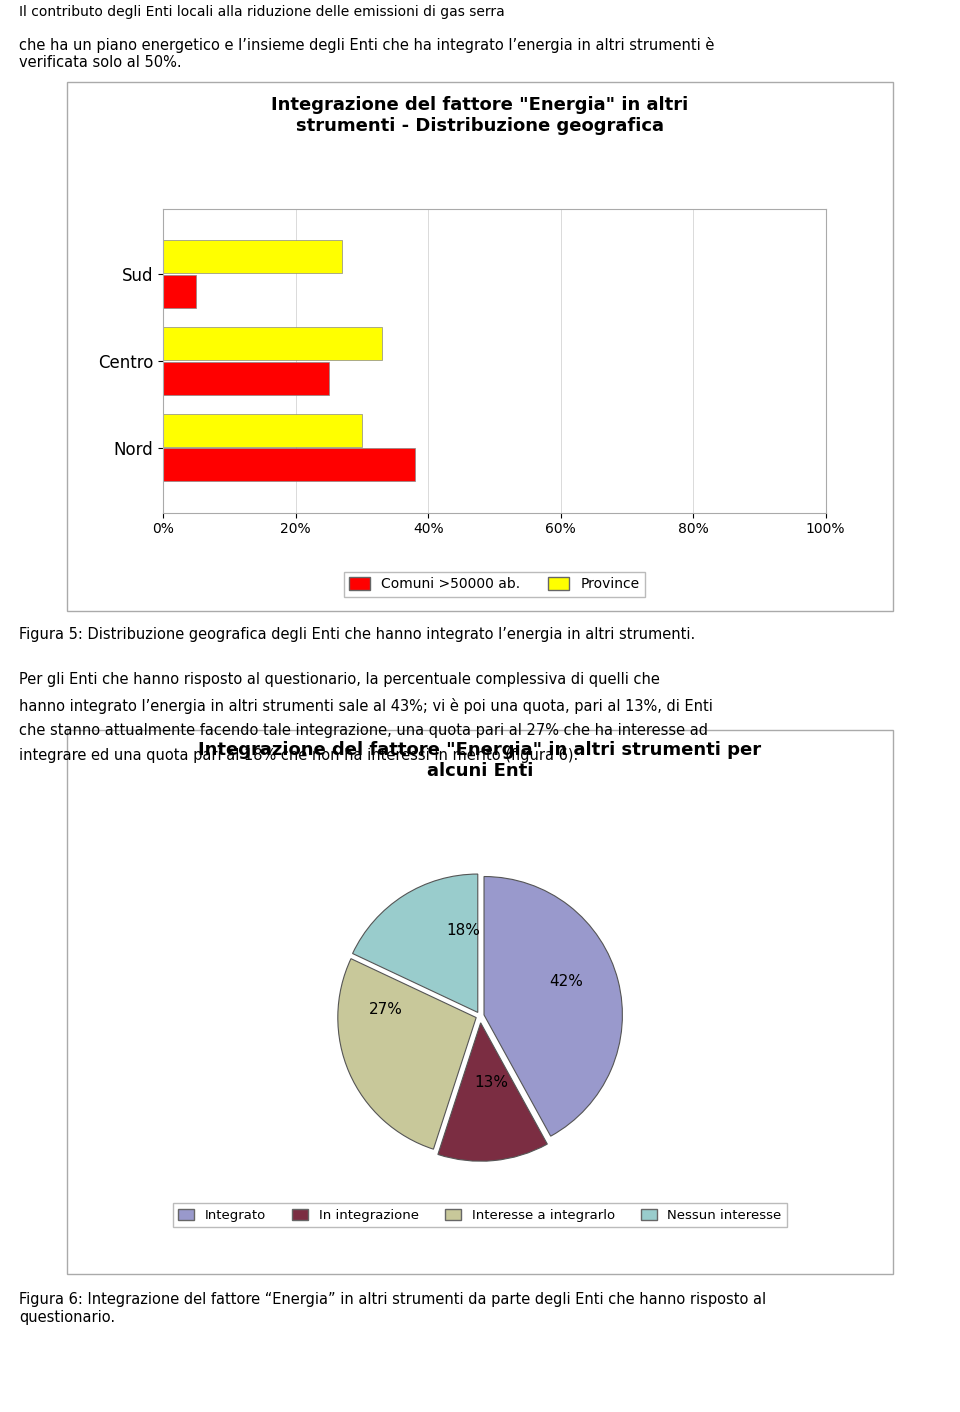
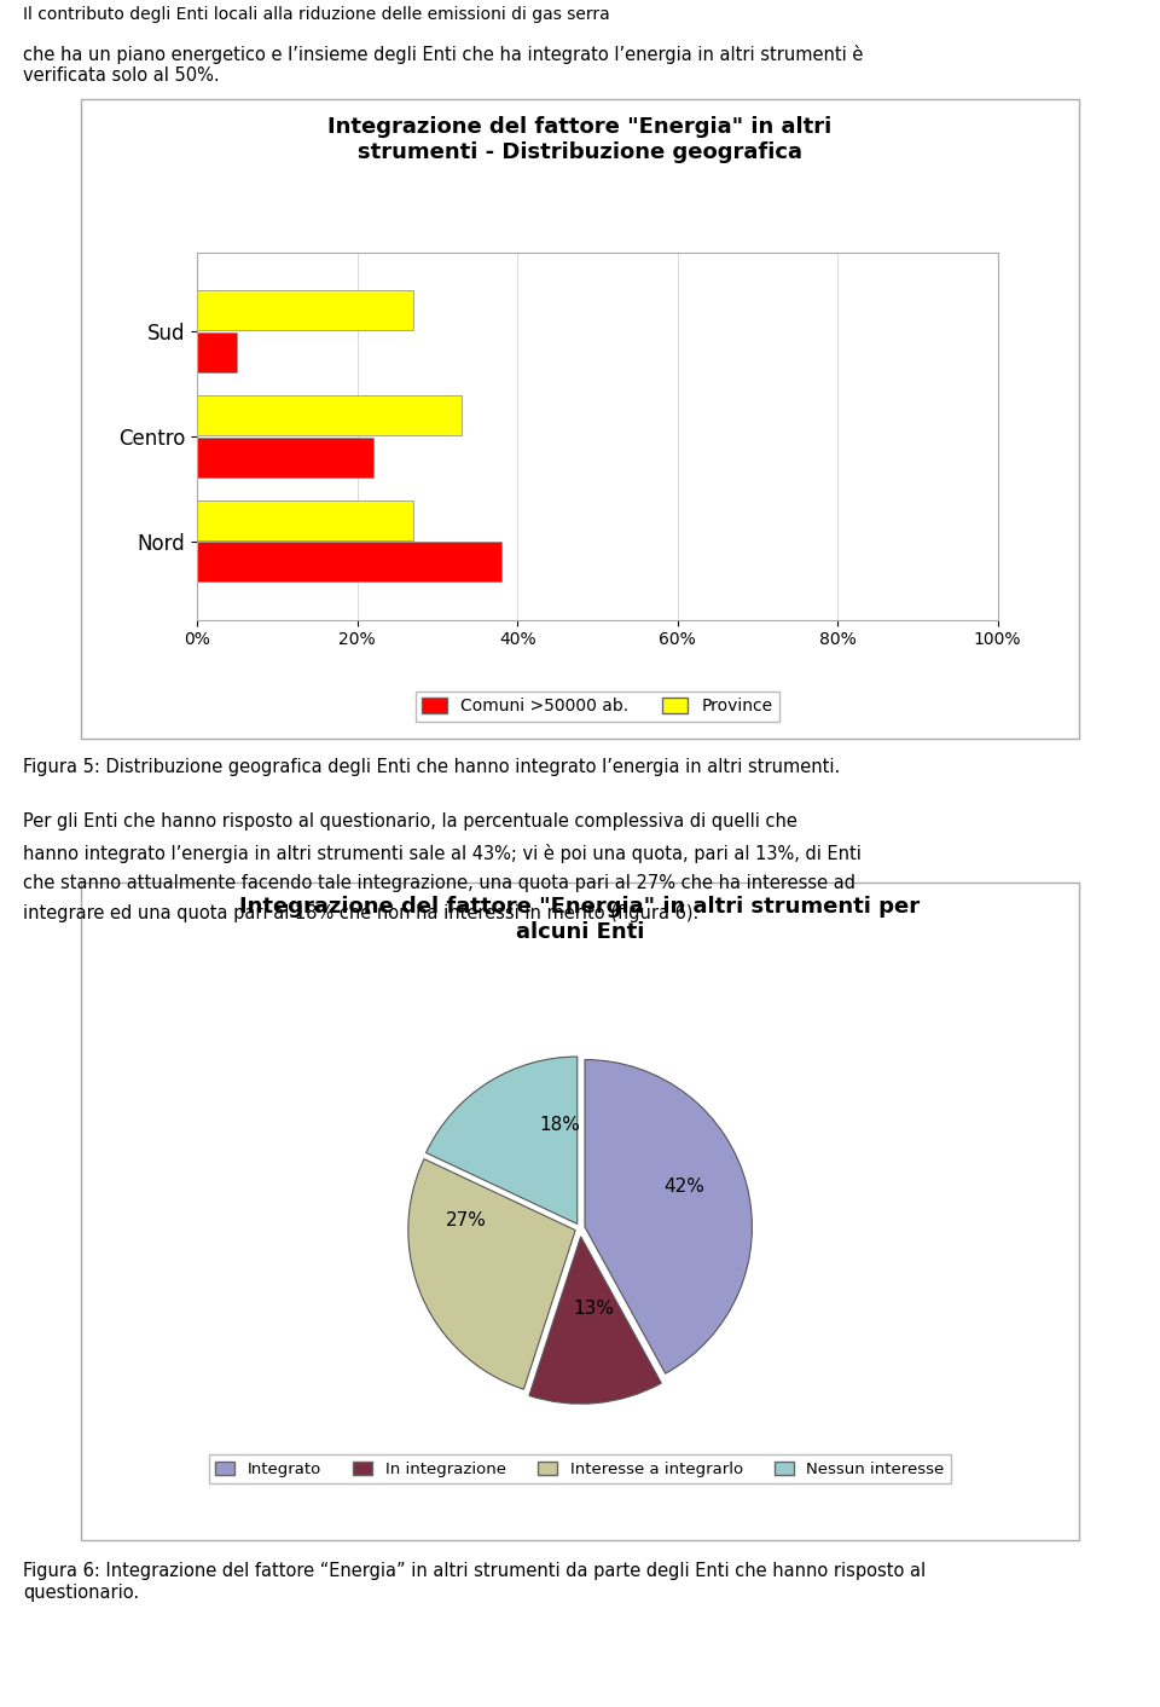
Comuni >50000 ab./Centro: 25% -> 22%
Province/Nord: 30% -> 27%
